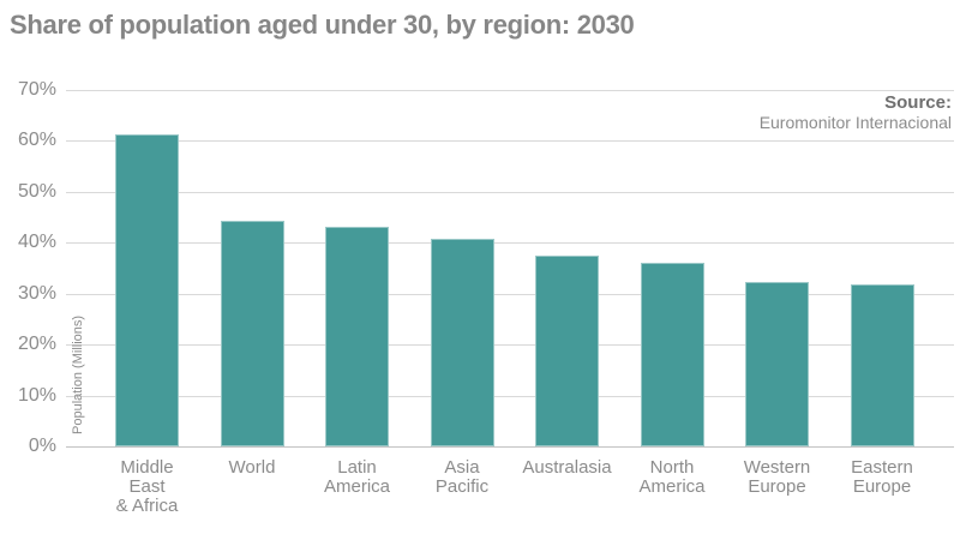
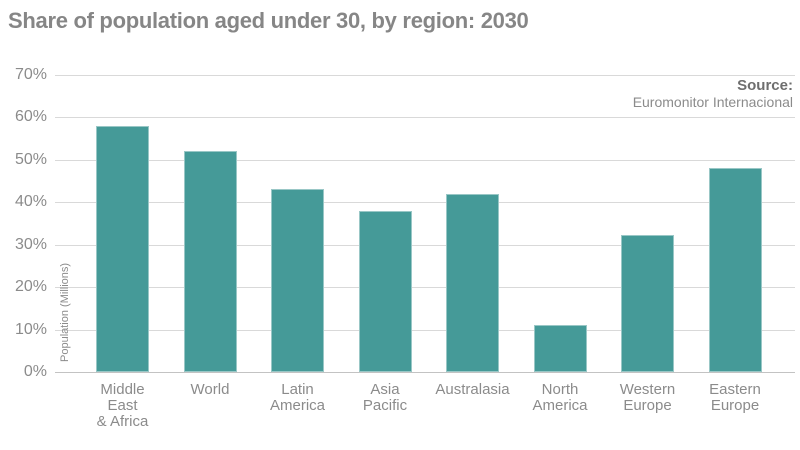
Middle East & Africa: 61% -> 58%
World: 44% -> 52%
Asia Pacific: 41% -> 38%
Australasia: 37% -> 42%
North America: 36% -> 11%
Eastern Europe: 32% -> 48%
